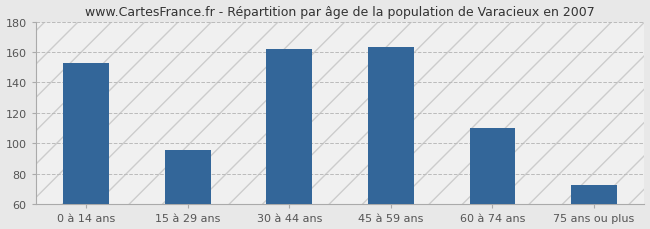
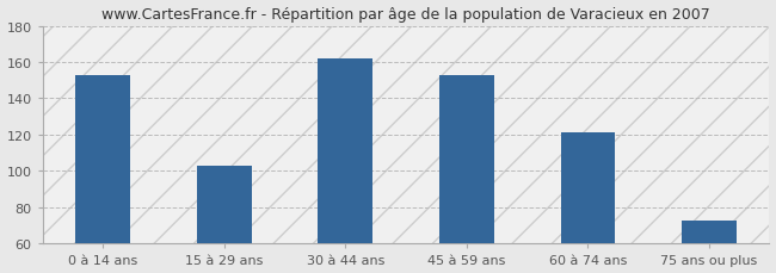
15 à 29 ans: 96 -> 103
45 à 59 ans: 163 -> 153
60 à 74 ans: 110 -> 121
